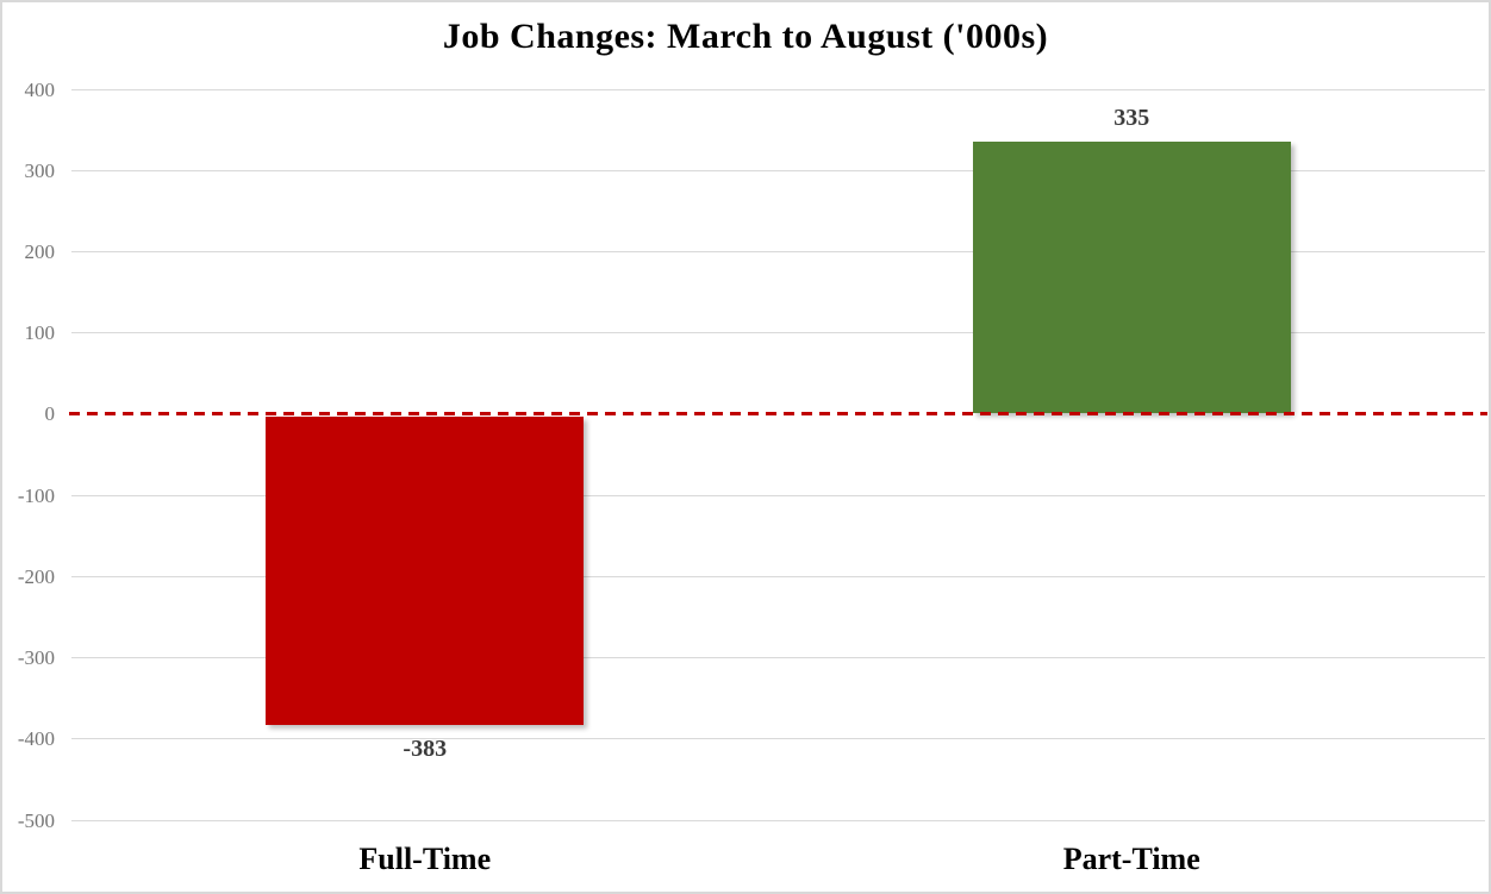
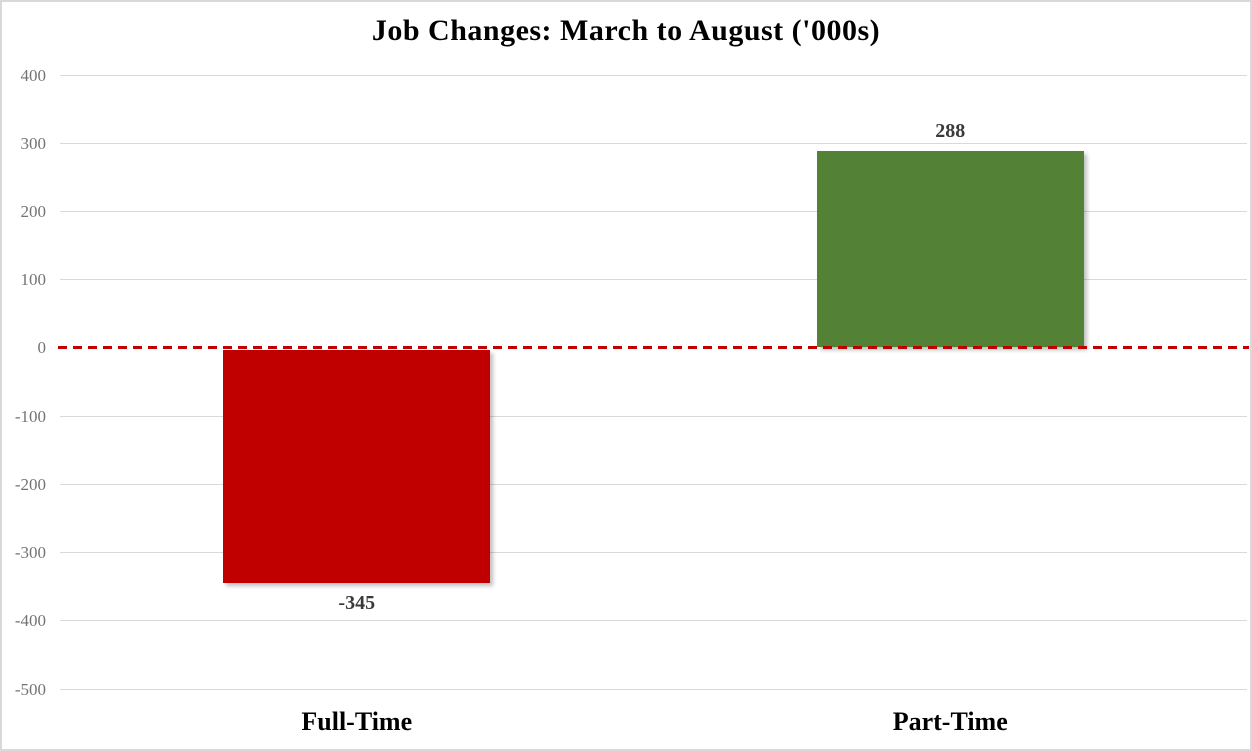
Full-Time: -383 -> -345
Part-Time: 335 -> 288
